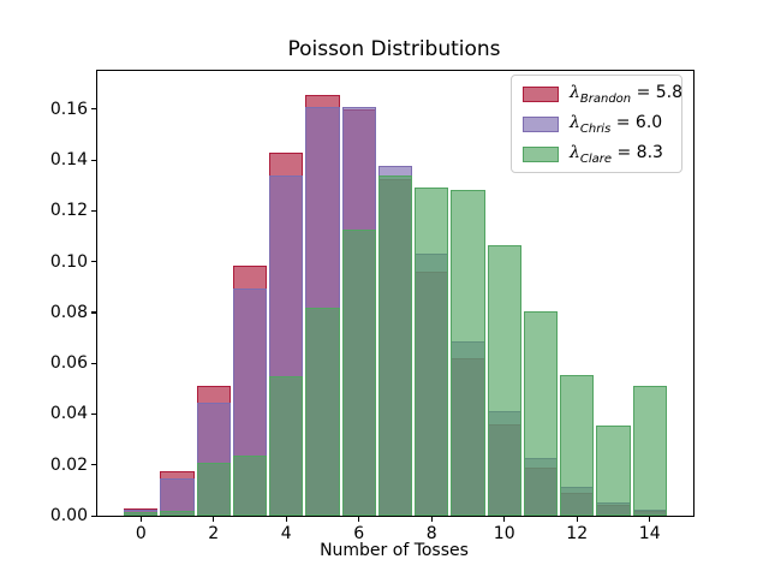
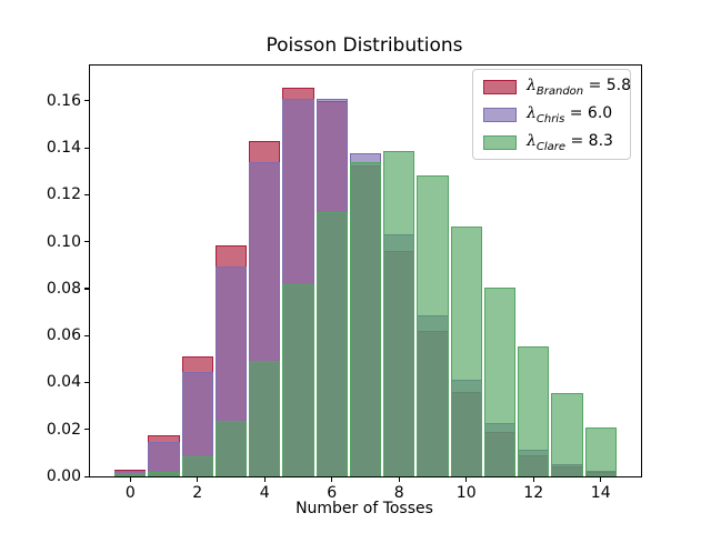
Clare/2: 0.021 -> 0.009
Clare/4: 0.055 -> 0.049
Clare/8: 0.129 -> 0.139
Clare/14: 0.051 -> 0.021
